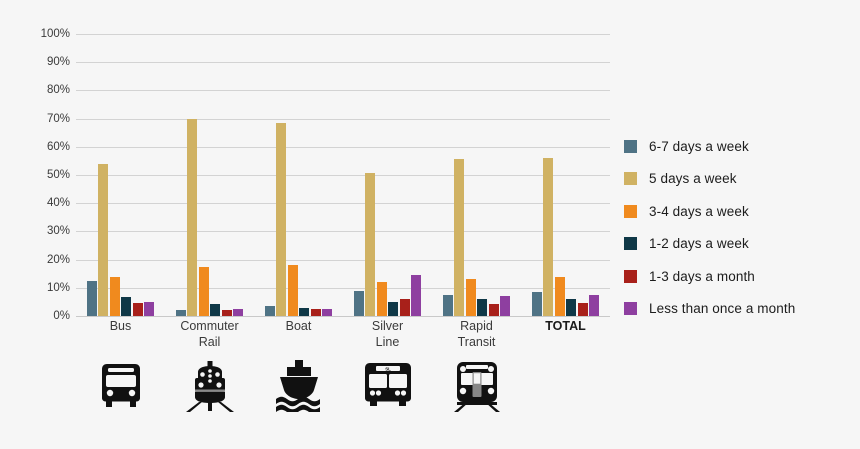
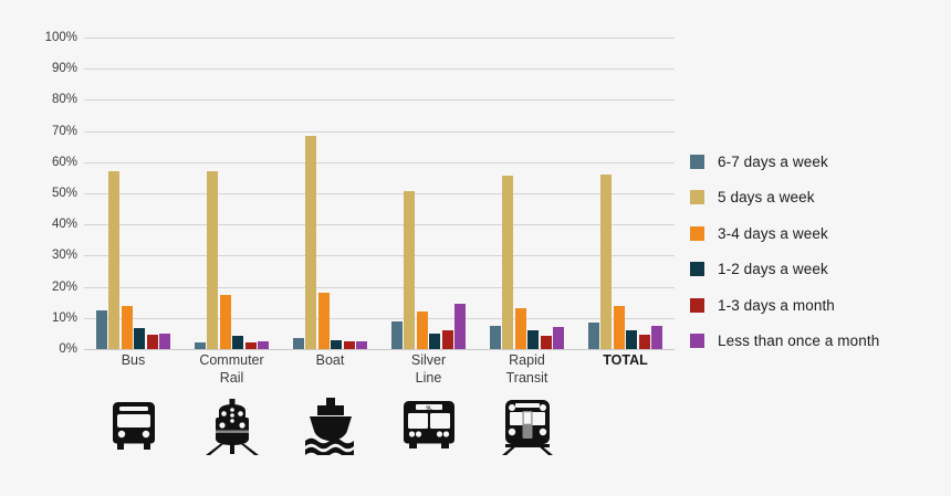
5 days a week/Bus: 54% -> 57%
5 days a week/Commuter Rail: 70% -> 57%
